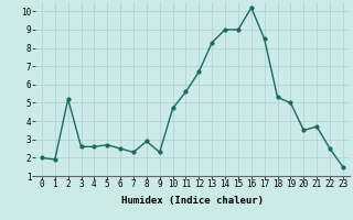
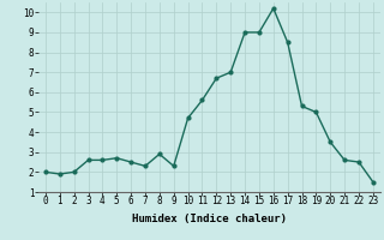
2: 5.2 -> 2.0
13: 8.3 -> 7.0
21: 3.7 -> 2.6
